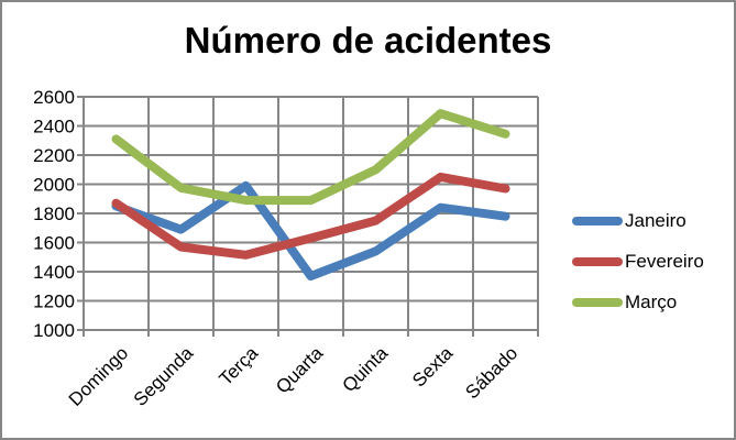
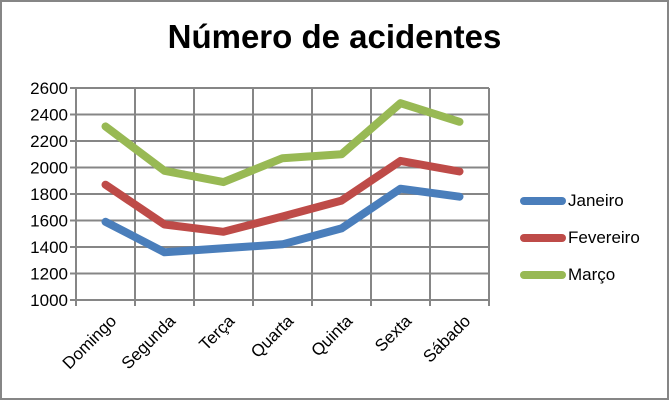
Janeiro/Domingo: 1850 -> 1590
Janeiro/Segunda: 1690 -> 1360
Janeiro/Terça: 1990 -> 1390
Janeiro/Quarta: 1370 -> 1420
Março/Quarta: 1890 -> 2070
